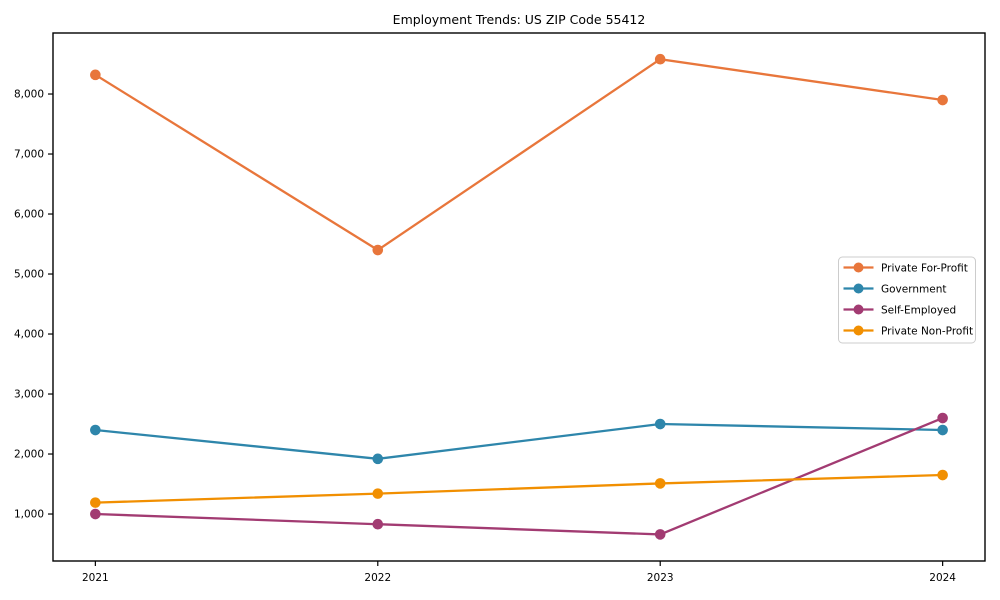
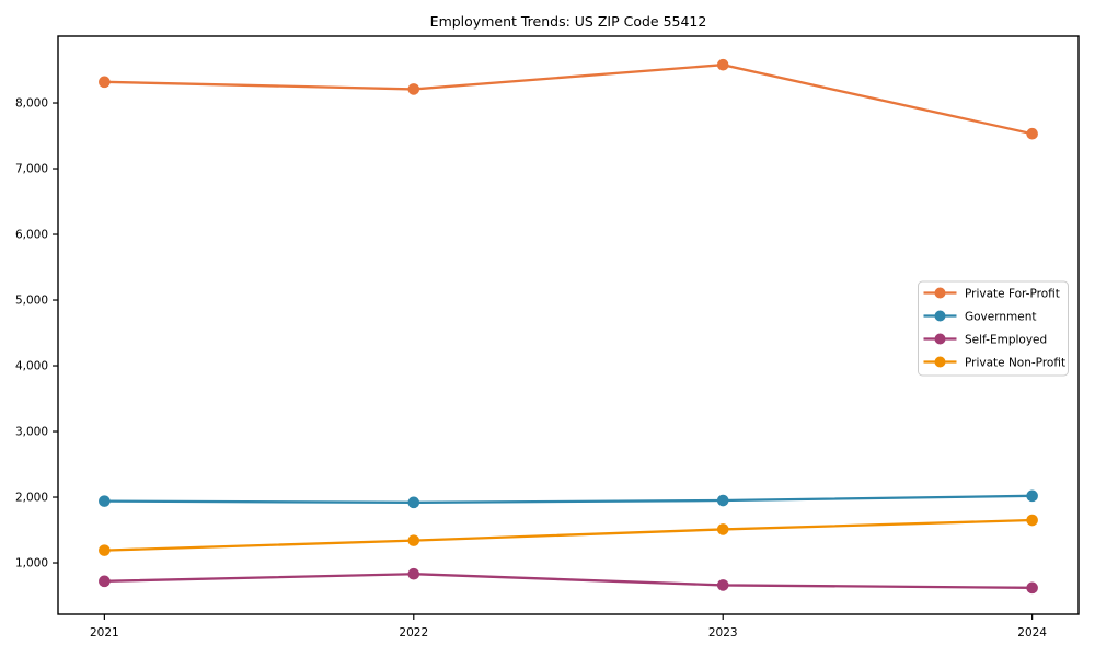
Government/2021: 2400 -> 1900
Self-Employed/2021: 1000 -> 700
Private For-Profit/2022: 5400 -> 8200
Government/2023: 2500 -> 2000
Private For-Profit/2024: 7900 -> 7500
Government/2024: 2400 -> 2000
Self-Employed/2024: 2600 -> 600
